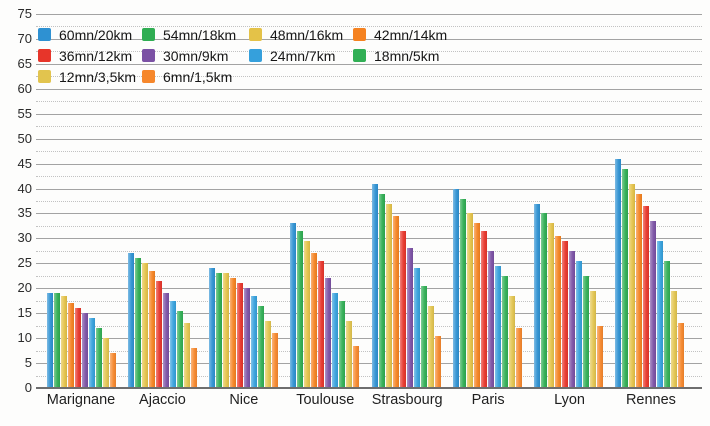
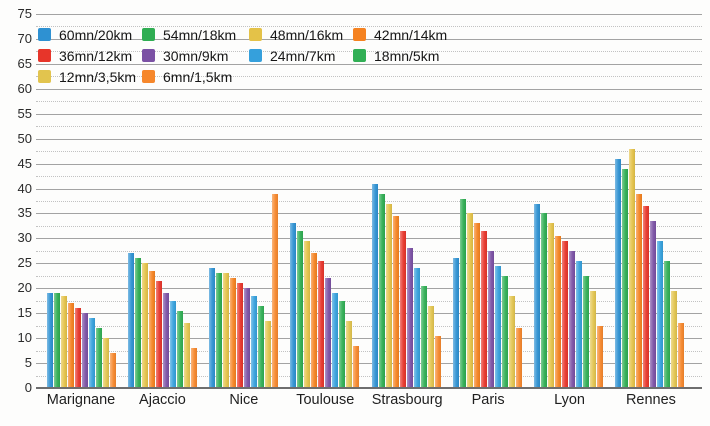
6mn/1,5km/Nice: 11 -> 39
60mn/20km/Paris: 40 -> 26
48mn/16km/Rennes: 41 -> 48
